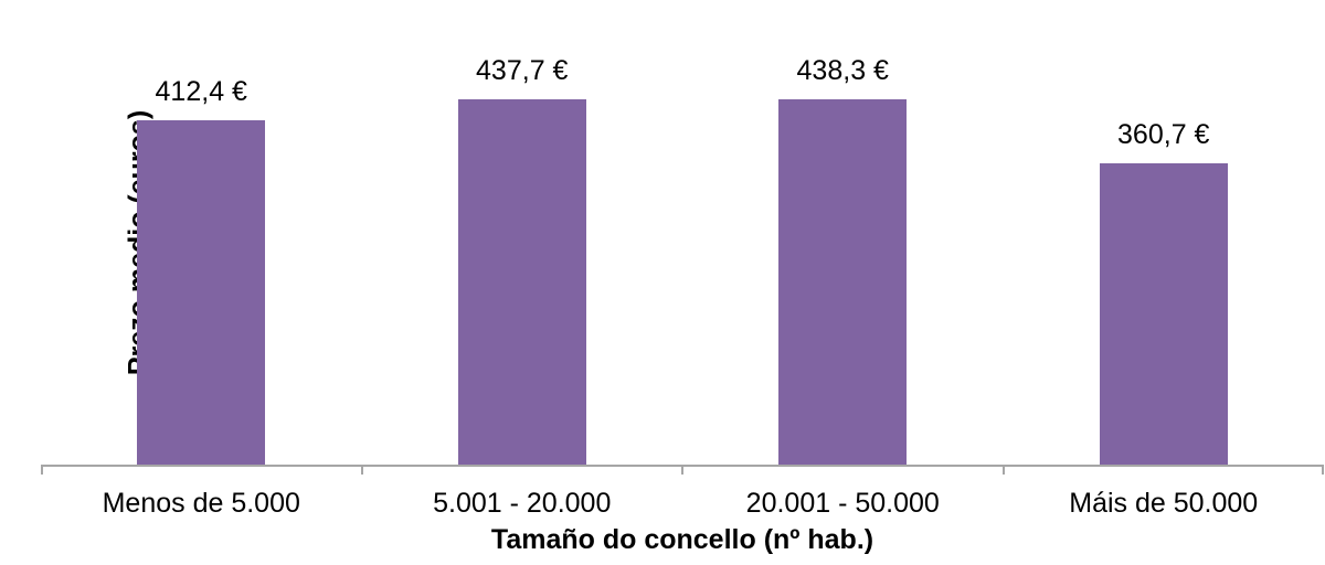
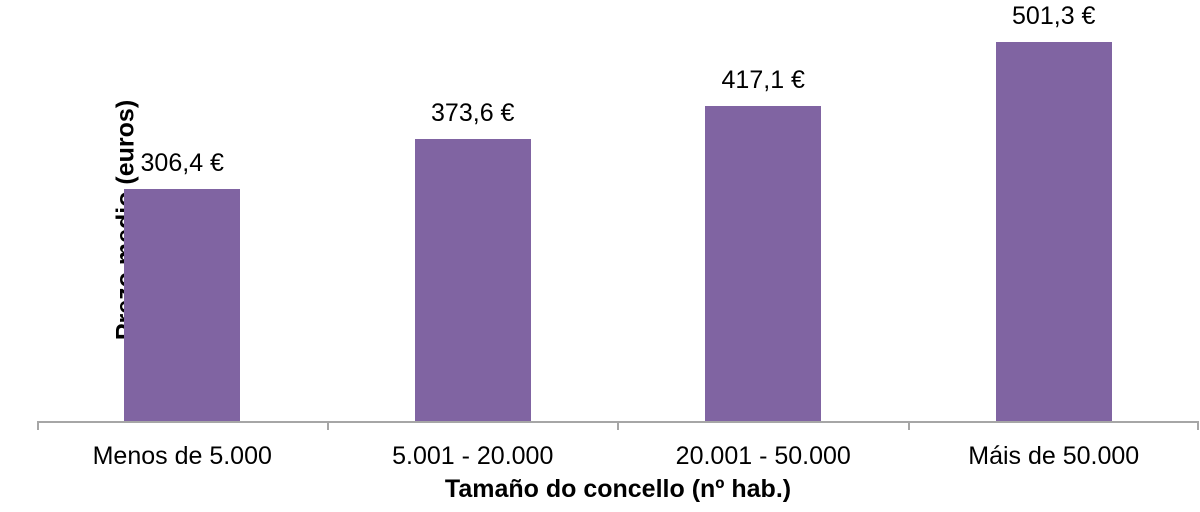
Menos de 5.000: 412,4 -> 306,4
5.001 - 20.000: 437,7 -> 373,6
20.001 - 50.000: 438,3 -> 417,1
Máis de 50.000: 360,7 -> 501,3
